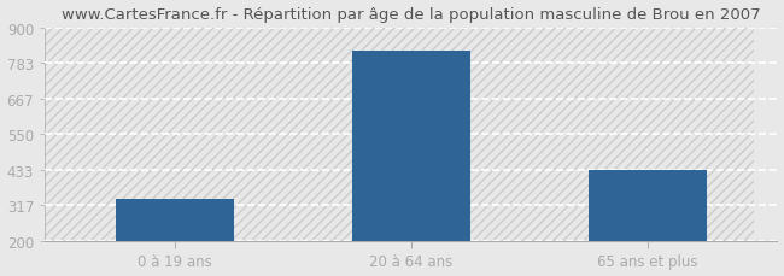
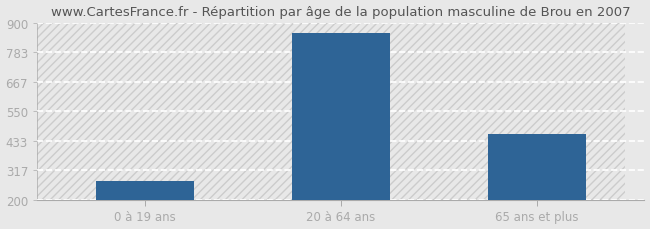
0 à 19 ans: 340 -> 275
20 à 64 ans: 825 -> 860
65 ans et plus: 435 -> 462
